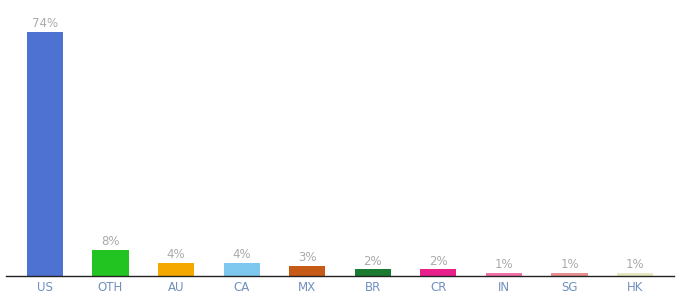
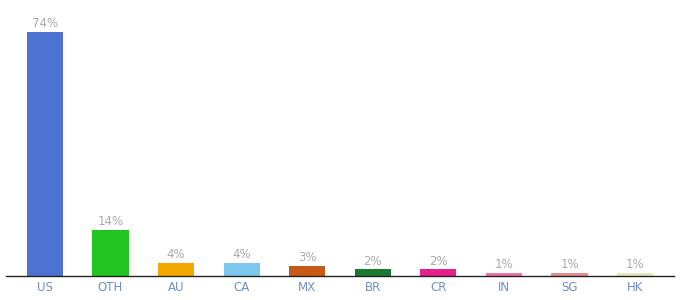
OTH: 8% -> 14%
